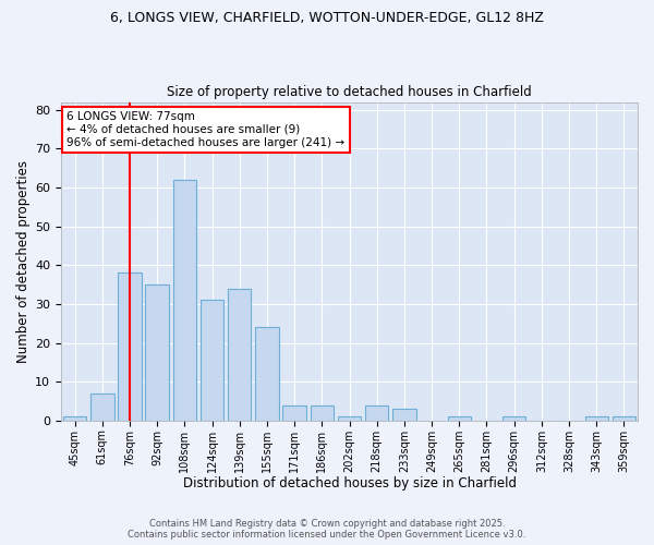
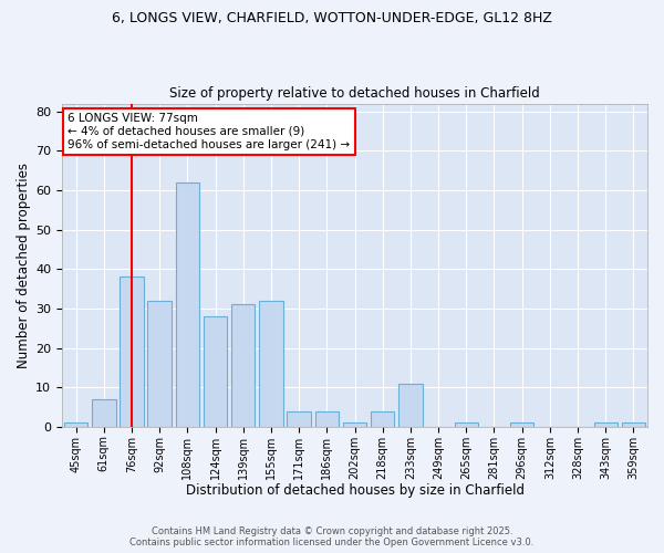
92sqm: 35 -> 32
124sqm: 31 -> 28
139sqm: 34 -> 31
155sqm: 24 -> 32
233sqm: 3 -> 11
